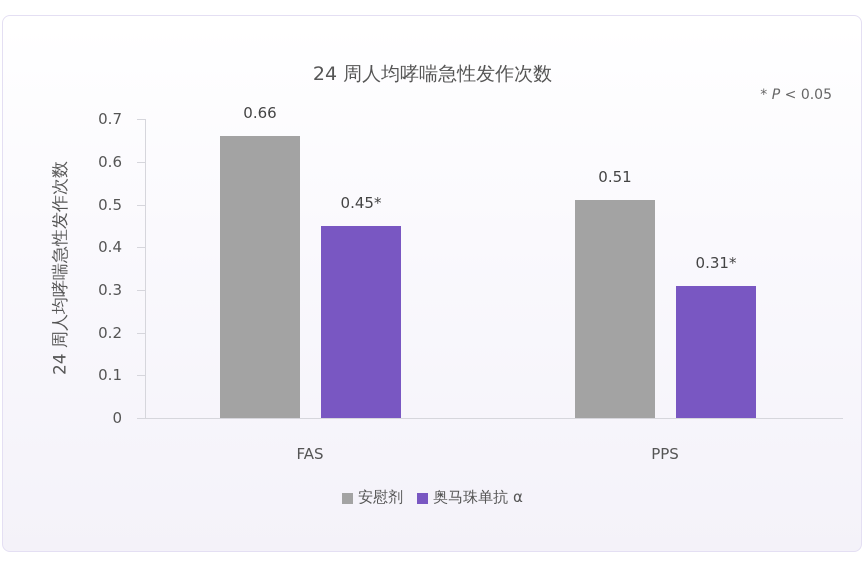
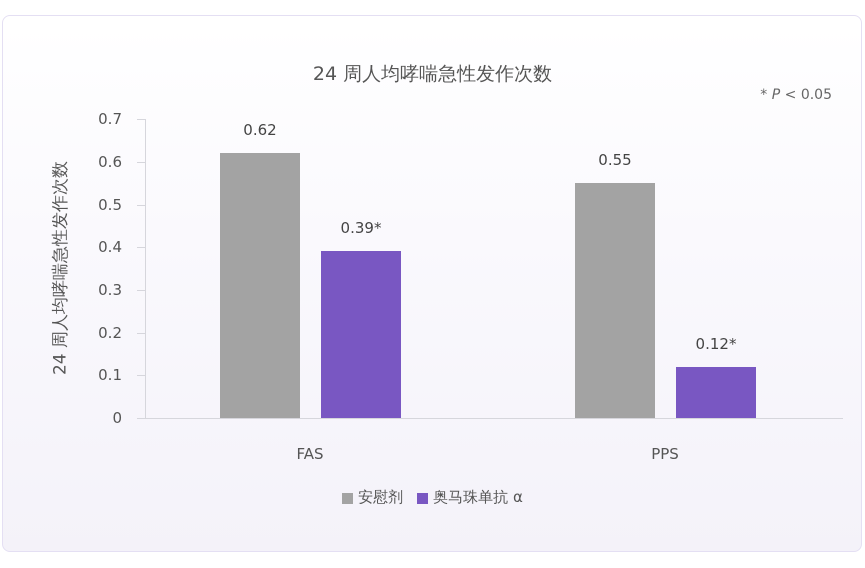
安慰剂/FAS: 0.66 -> 0.62
奥马珠单抗 α/FAS: 0.45 -> 0.39
安慰剂/PPS: 0.51 -> 0.55
奥马珠单抗 α/PPS: 0.31 -> 0.12
